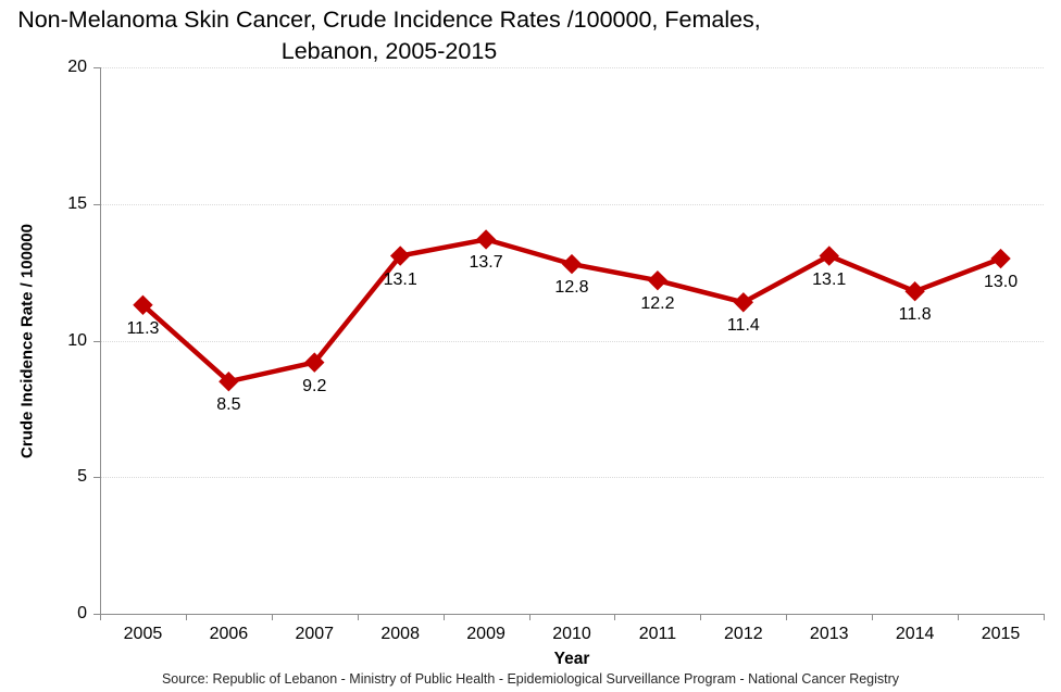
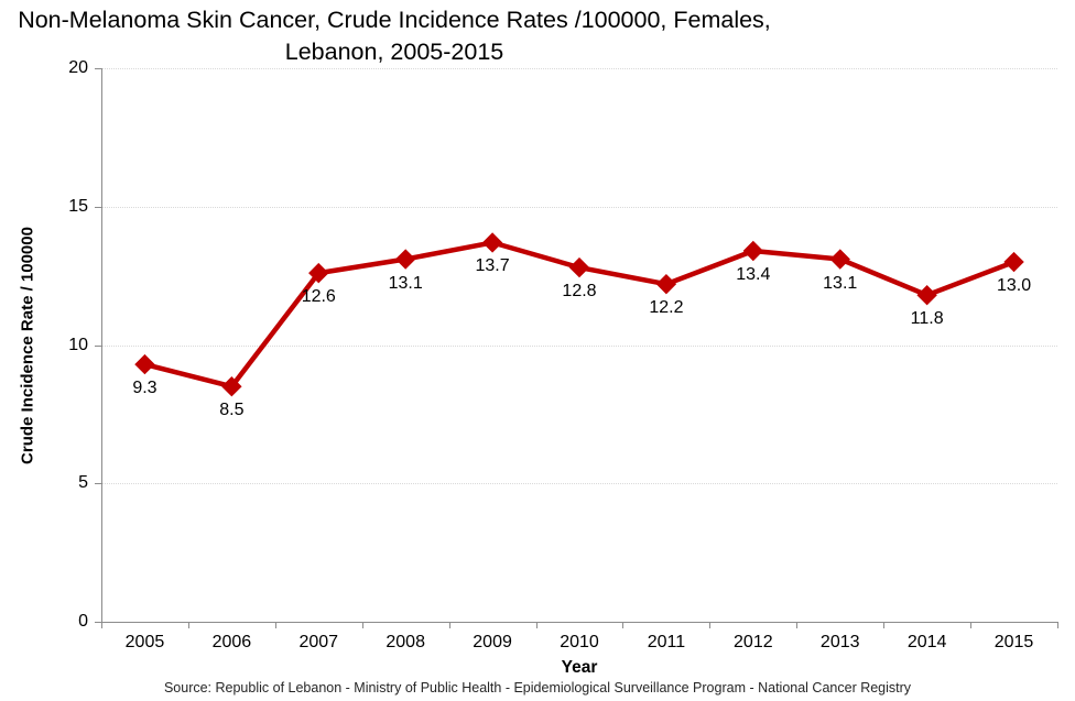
2005: 11.3 -> 9.3
2007: 9.2 -> 12.6
2012: 11.4 -> 13.4
